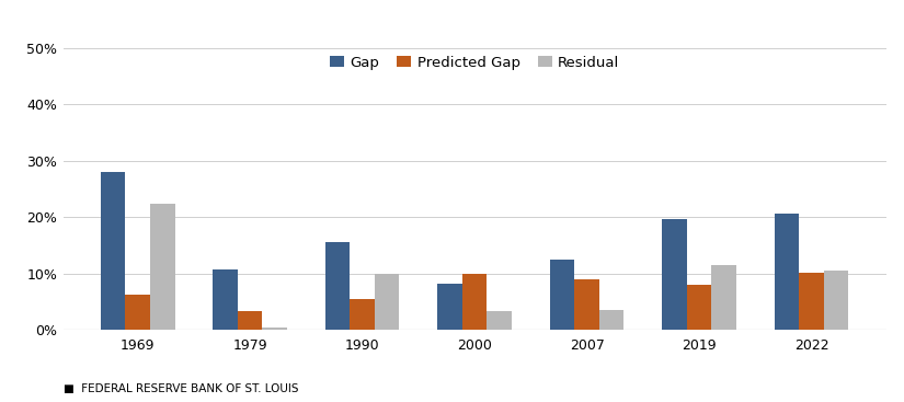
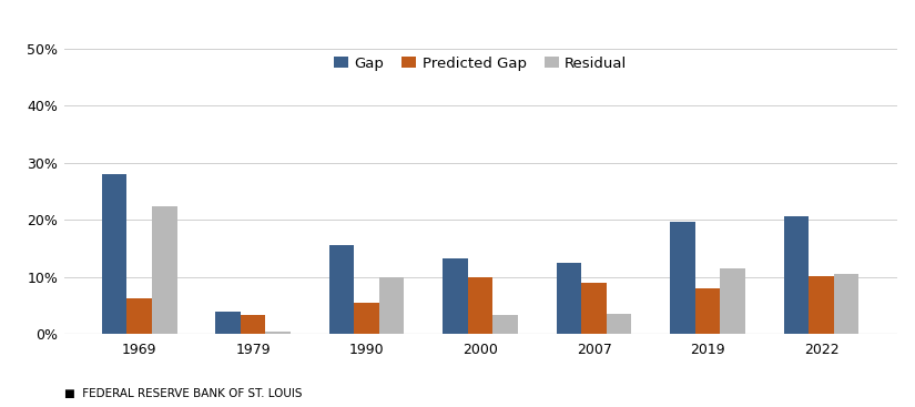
Gap/1979: 10.6% -> 3.8%
Gap/2000: 8.2% -> 13.2%
